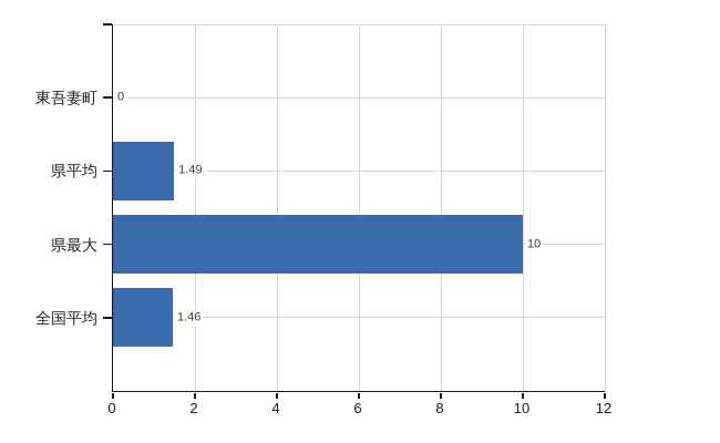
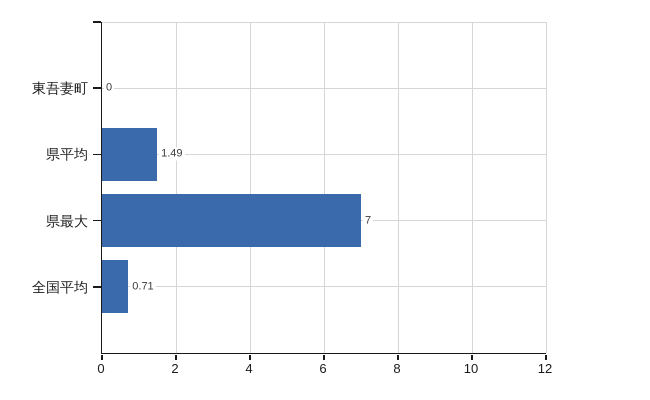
県最大: 10 -> 7
全国平均: 1.46 -> 0.71
